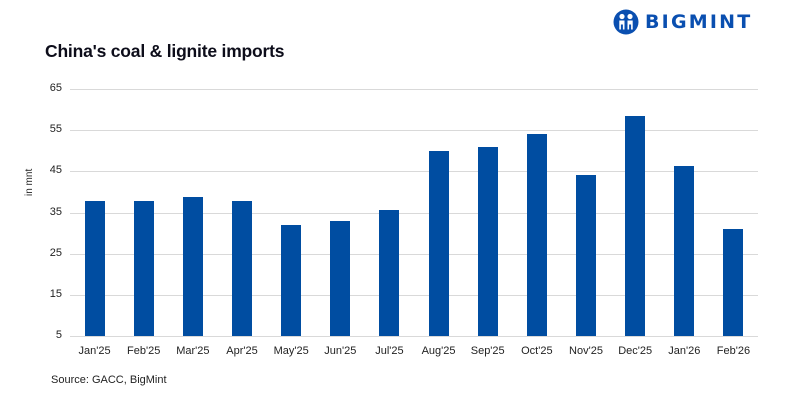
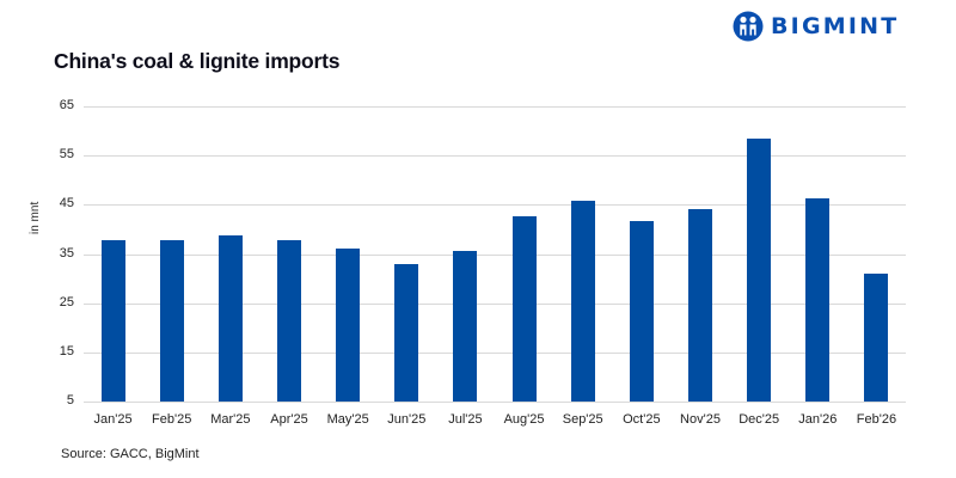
May'25: 32 -> 36
Aug'25: 50 -> 43
Sep'25: 51 -> 46
Oct'25: 54 -> 42
